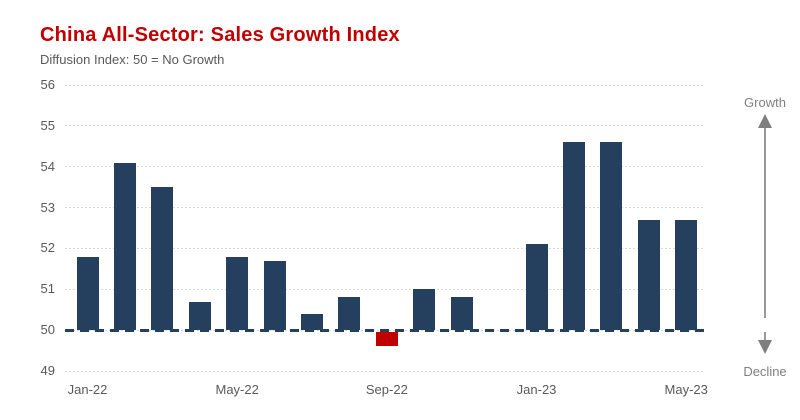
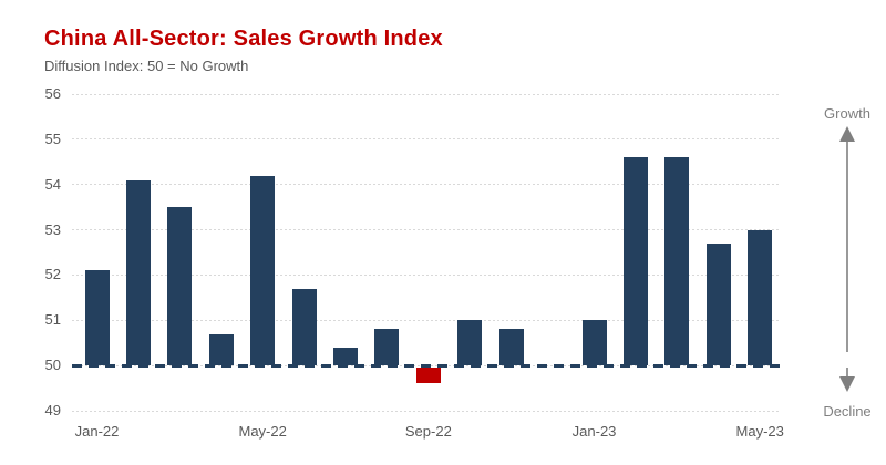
Jan-22: 51.8 -> 52.1
May-22: 51.8 -> 54.2
Jan-23: 52.1 -> 51.0
May-23: 52.7 -> 53.0
